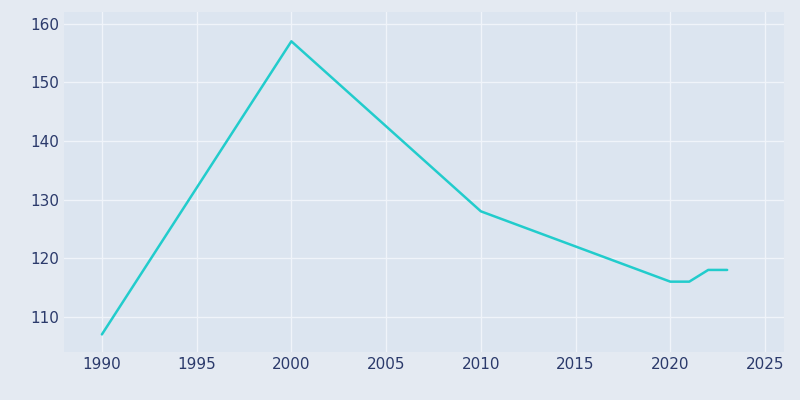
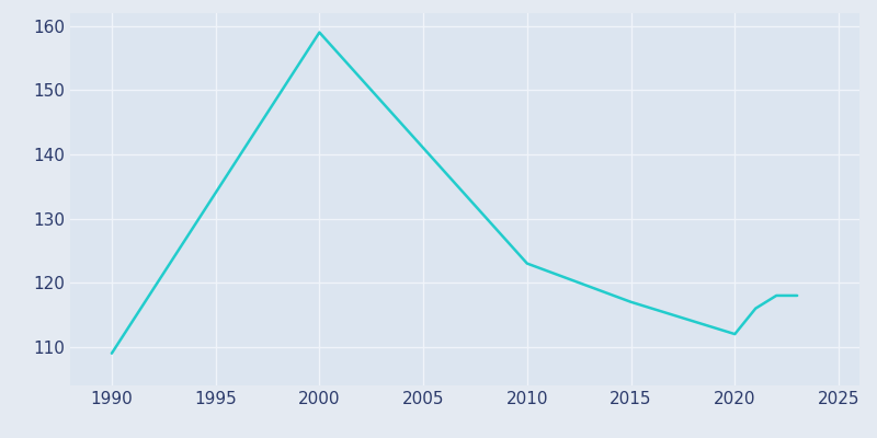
1990: 107 -> 109
2000: 157 -> 159
2010: 128 -> 123
2015: 122 -> 117
2020: 116 -> 112
